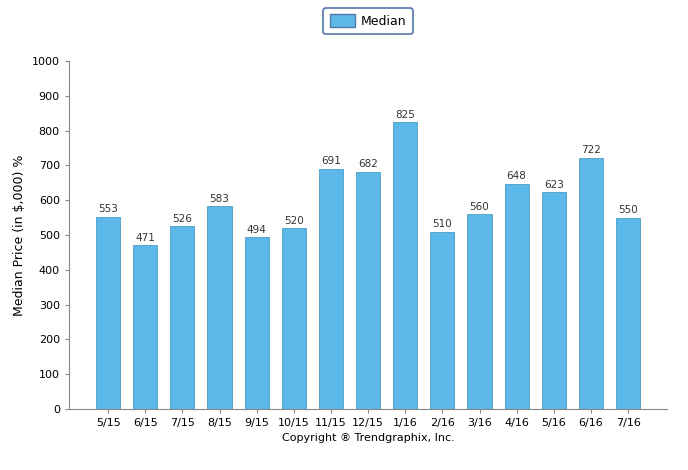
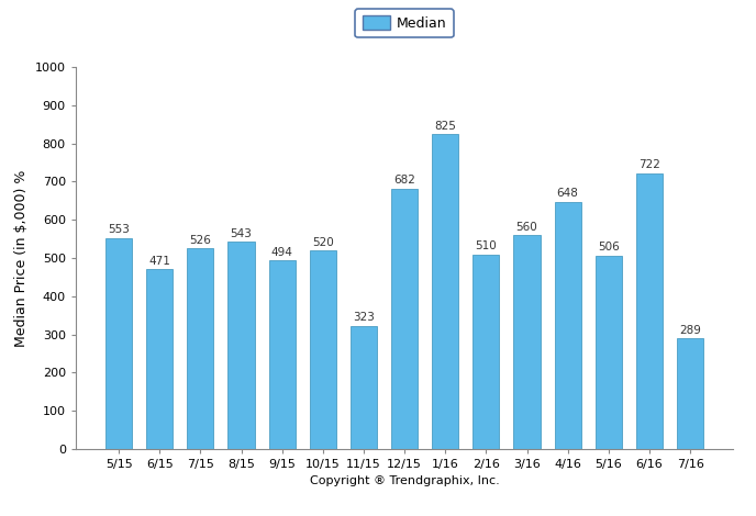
8/15: 583 -> 543
11/15: 691 -> 323
5/16: 623 -> 506
7/16: 550 -> 289
